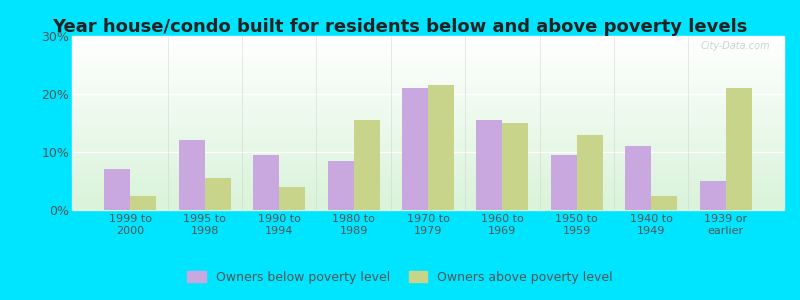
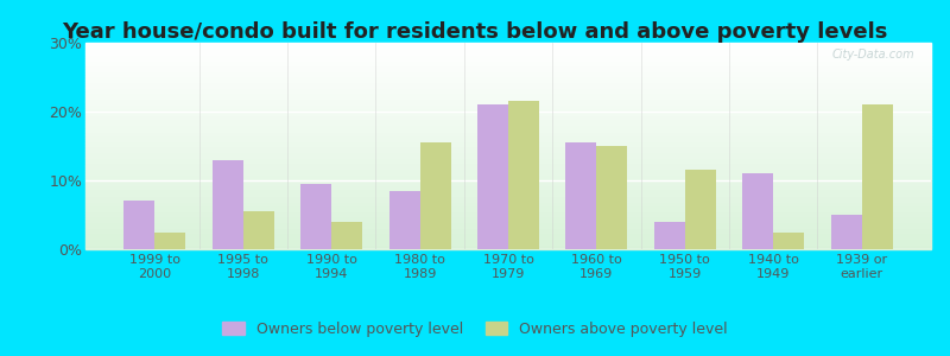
Owners below poverty level/1995 to 1998: 12.0% -> 13.0%
Owners below poverty level/1950 to 1959: 9.5% -> 4.0%
Owners above poverty level/1950 to 1959: 13.0% -> 11.6%
